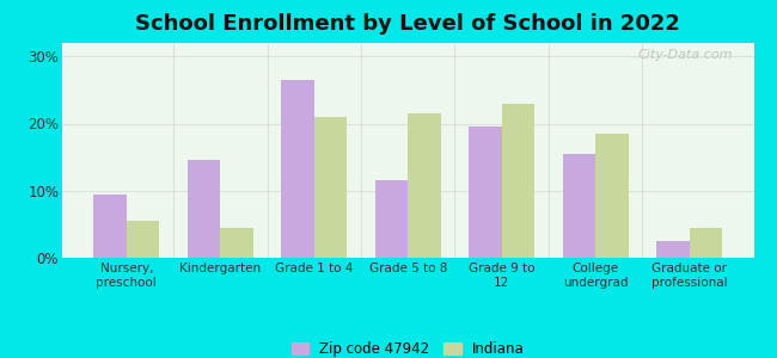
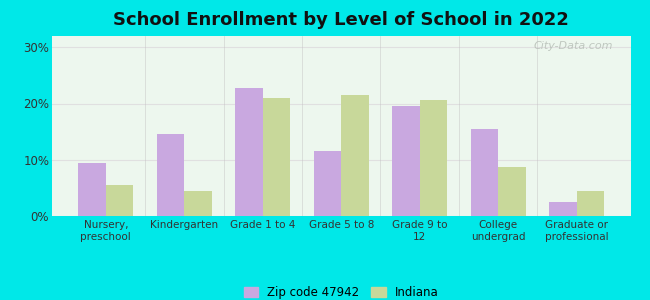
Zip code 47942/Grade 1 to 4: 26.5% -> 22.8%
Indiana/Grade 9 to 12: 23.0% -> 20.6%
Indiana/College undergrad: 18.5% -> 8.8%
